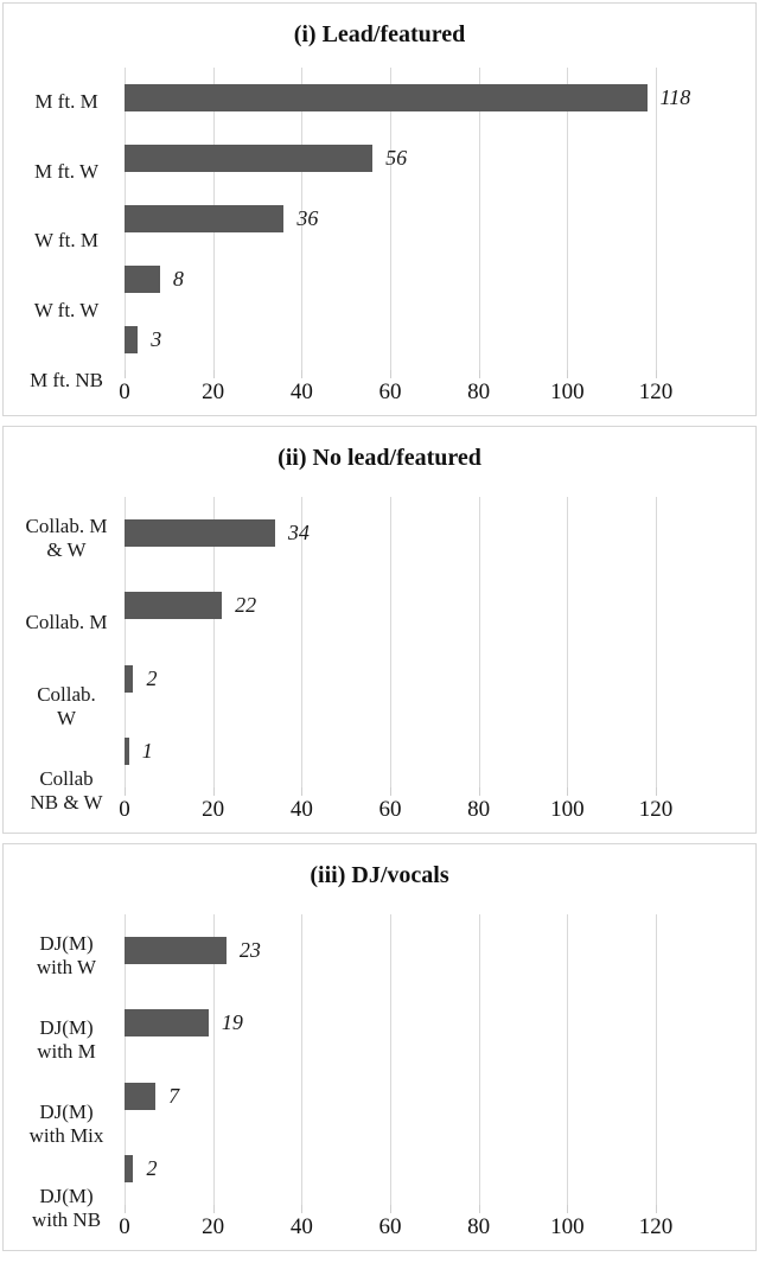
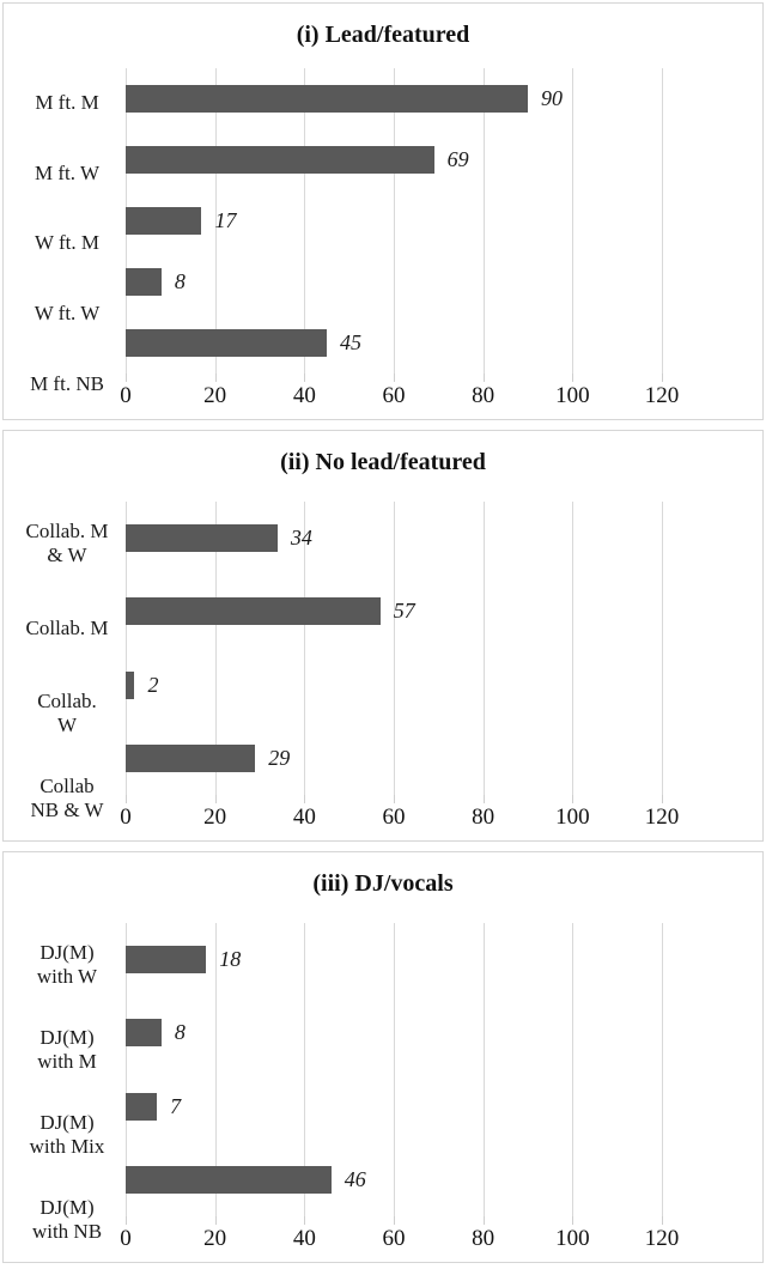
(i) Lead/featured/M ft. M: 118 -> 90
(i) Lead/featured/M ft. W: 56 -> 69
(i) Lead/featured/W ft. M: 36 -> 17
(i) Lead/featured/M ft. NB: 3 -> 45
(ii) No lead/featured/Collab. M: 22 -> 57
(ii) No lead/featured/Collab NB & W: 1 -> 29
(iii) DJ/vocals/DJ(M) with W: 23 -> 18
(iii) DJ/vocals/DJ(M) with M: 19 -> 8
(iii) DJ/vocals/DJ(M) with NB: 2 -> 46
